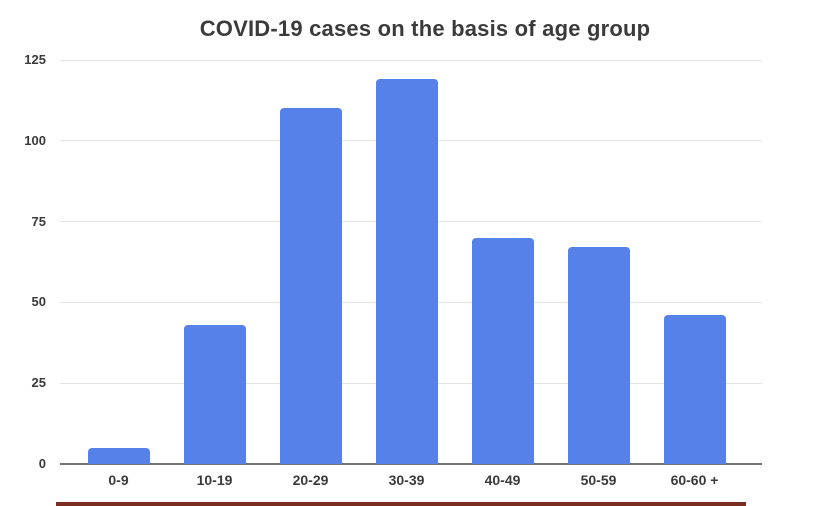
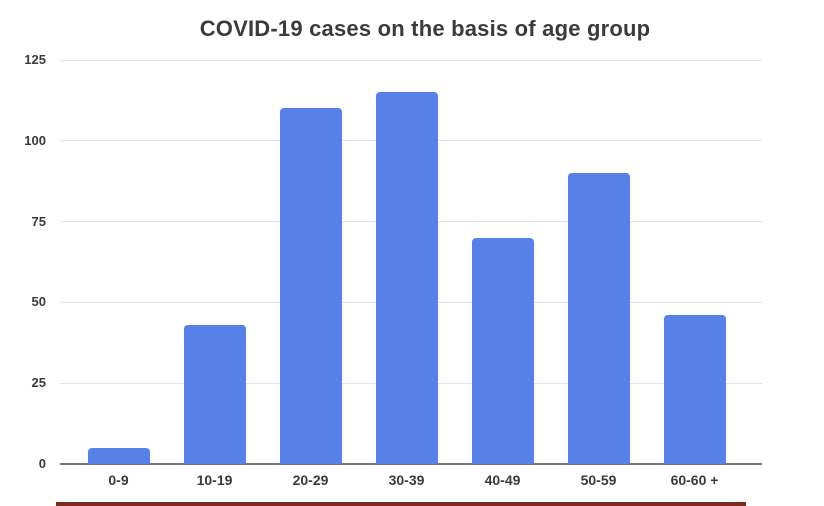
30-39: 119 -> 115
50-59: 67 -> 90
